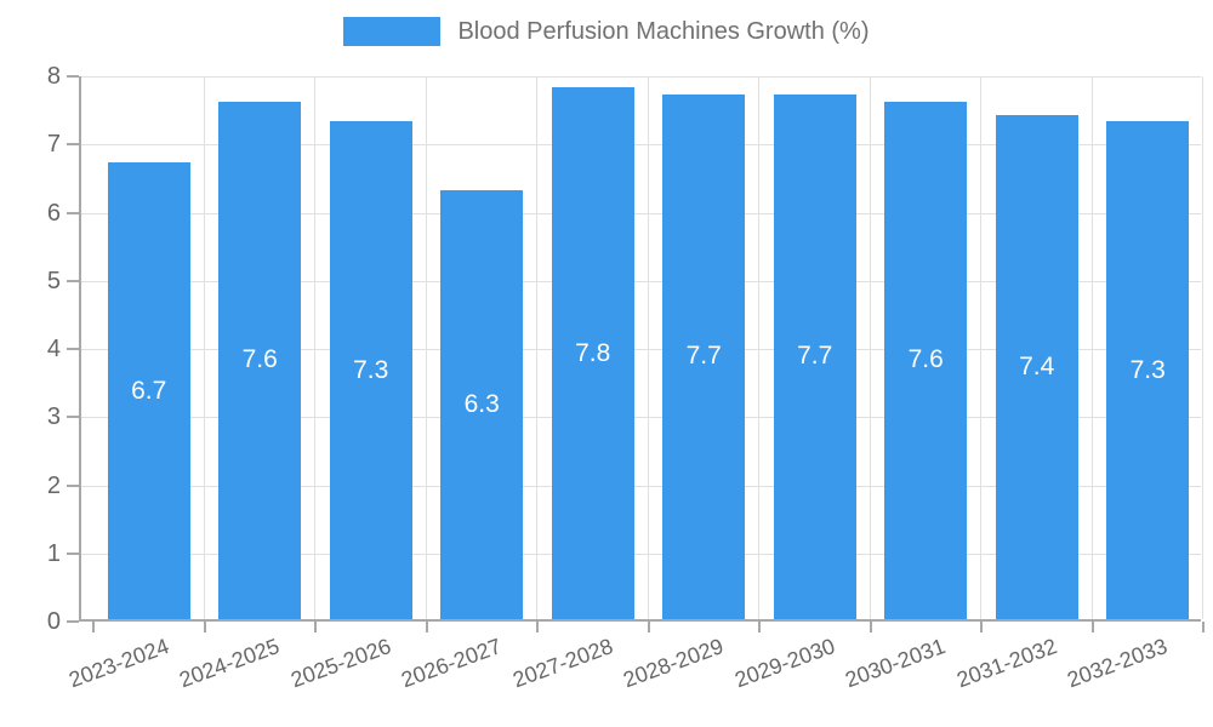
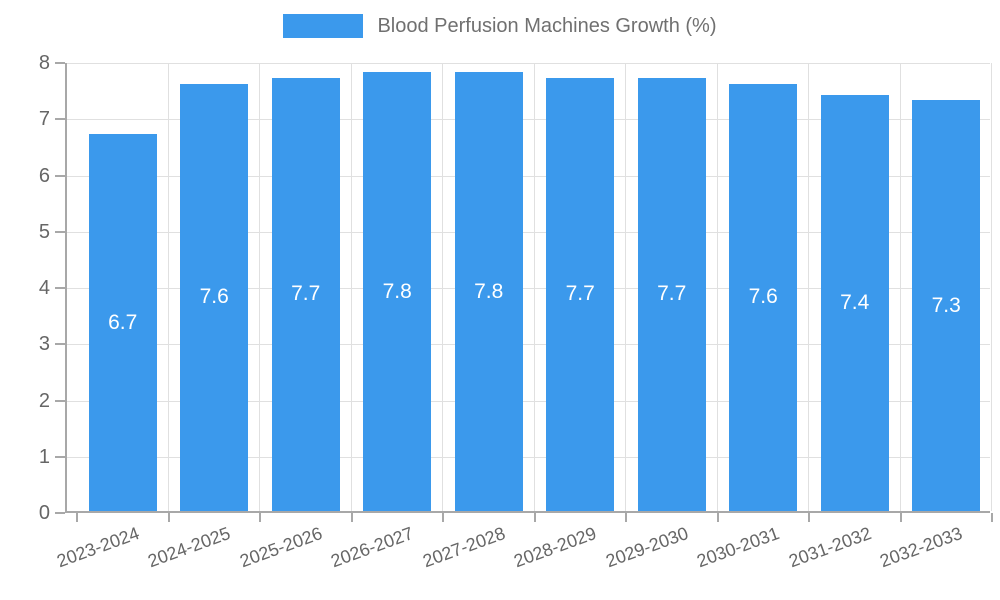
2025-2026: 7.3 -> 7.7
2026-2027: 6.3 -> 7.8
